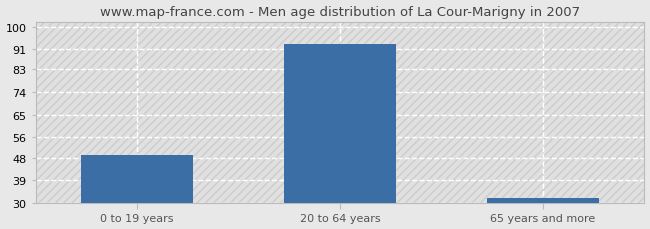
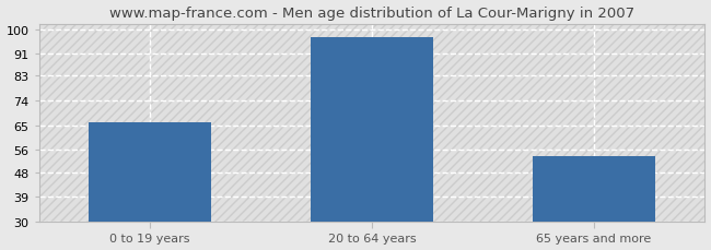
0 to 19 years: 49 -> 66
20 to 64 years: 93 -> 97
65 years and more: 32 -> 54
